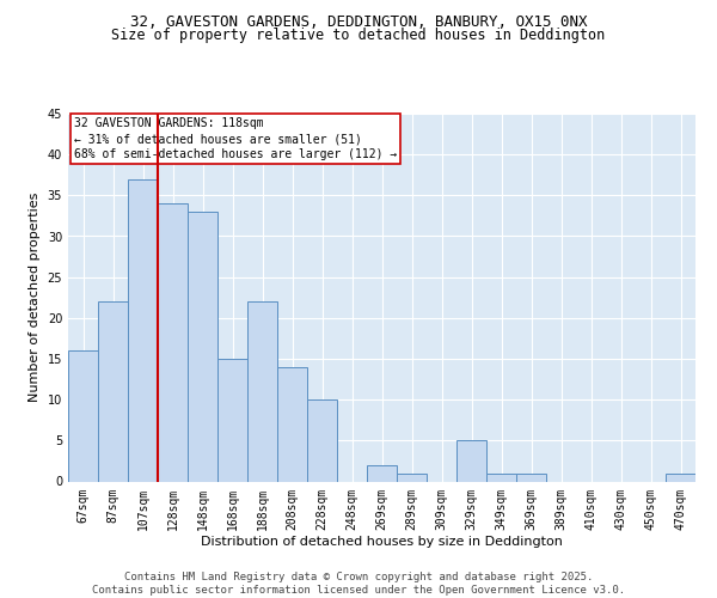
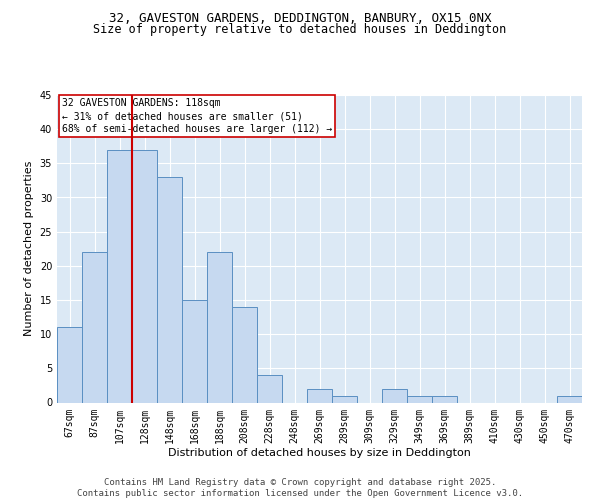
67sqm: 16 -> 11
128sqm: 34 -> 37
228sqm: 10 -> 4
329sqm: 5 -> 2
